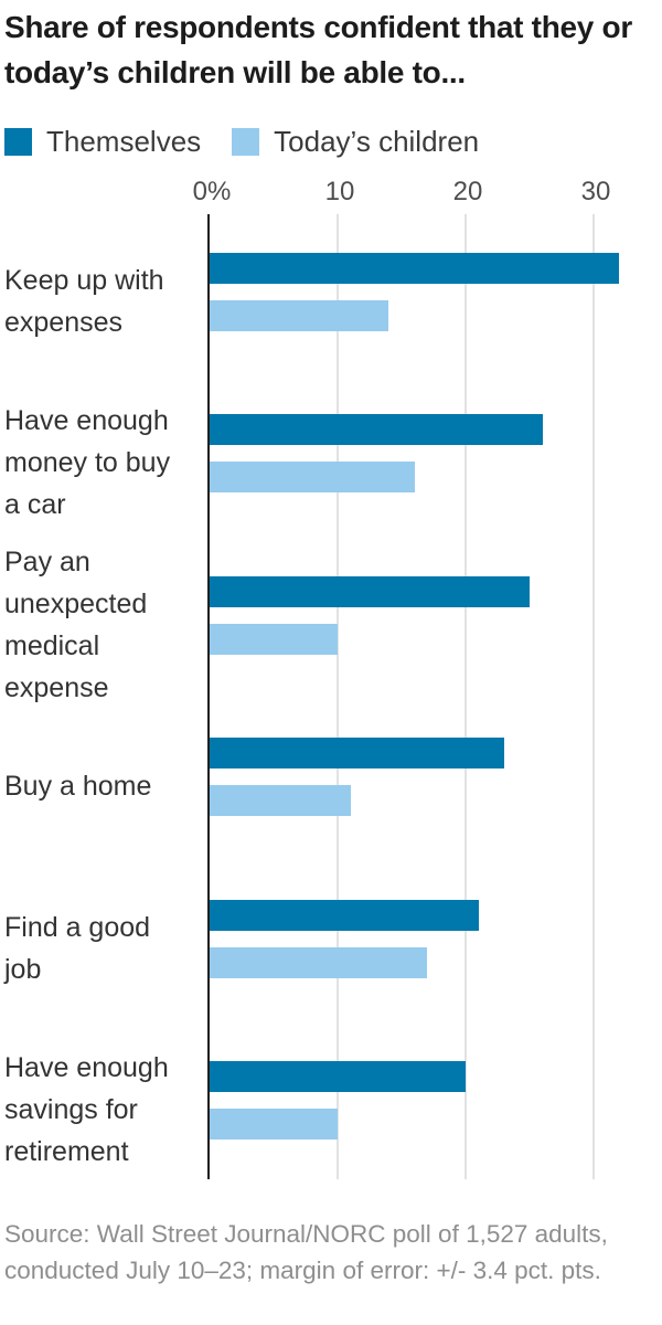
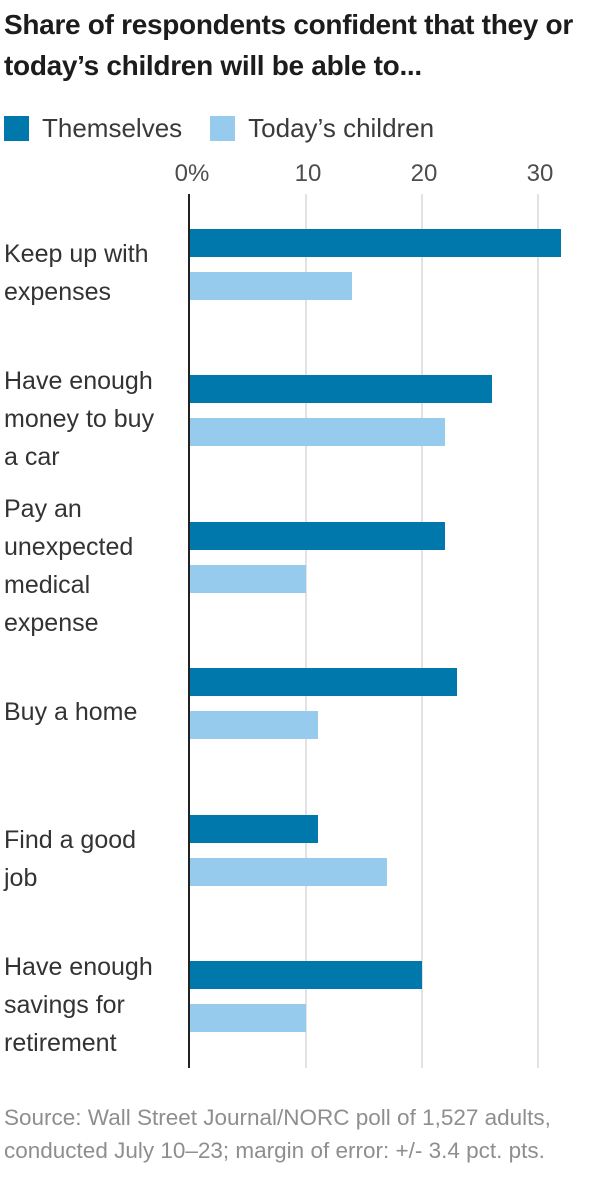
Today’s children/Have enough money to buy a car: 16 -> 22
Themselves/Pay an unexpected medical expense: 25 -> 22
Themselves/Find a good job: 21 -> 11
